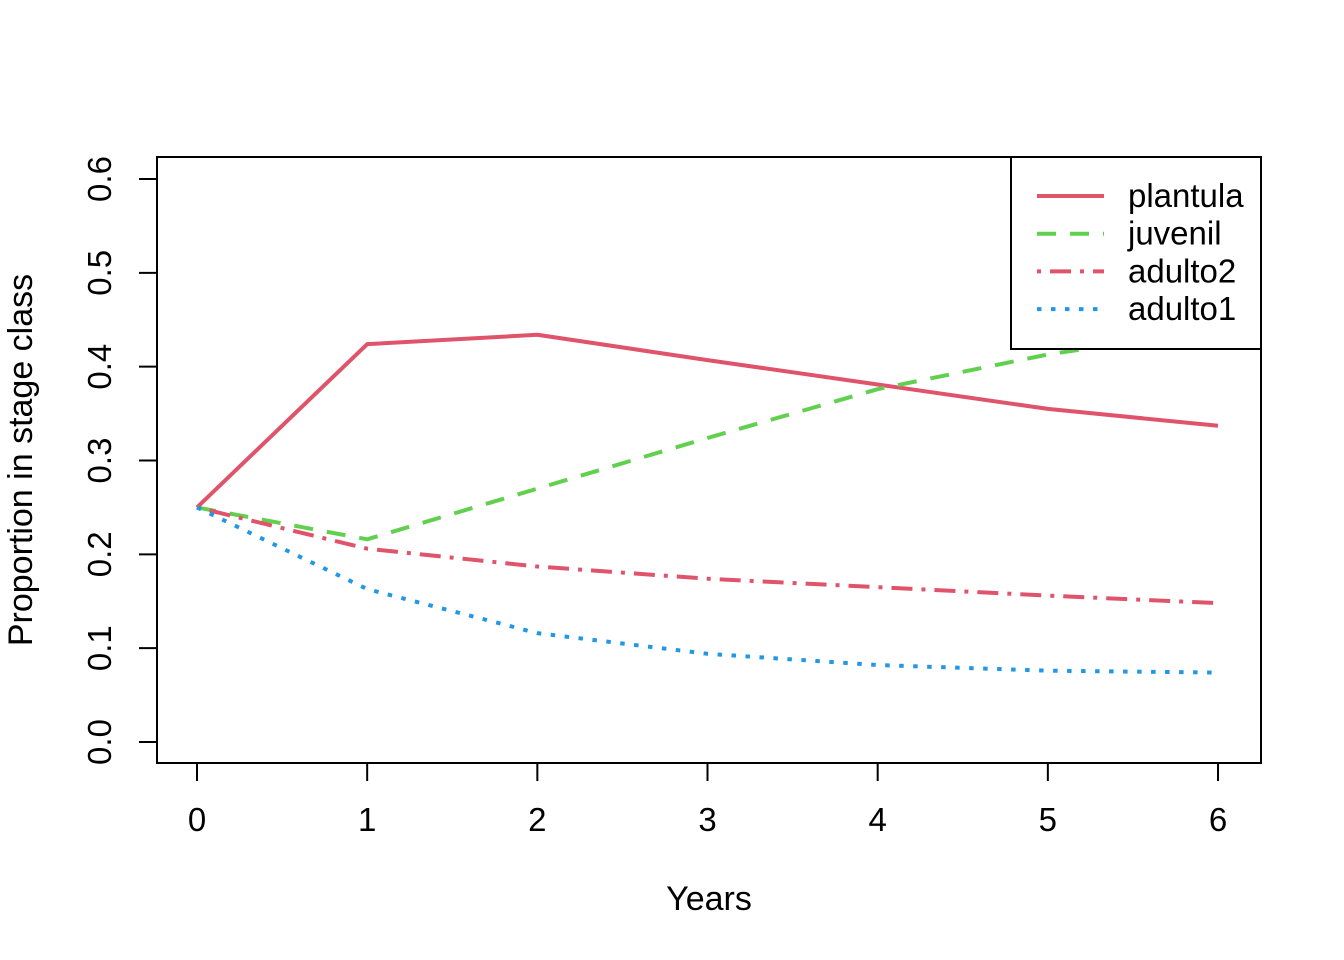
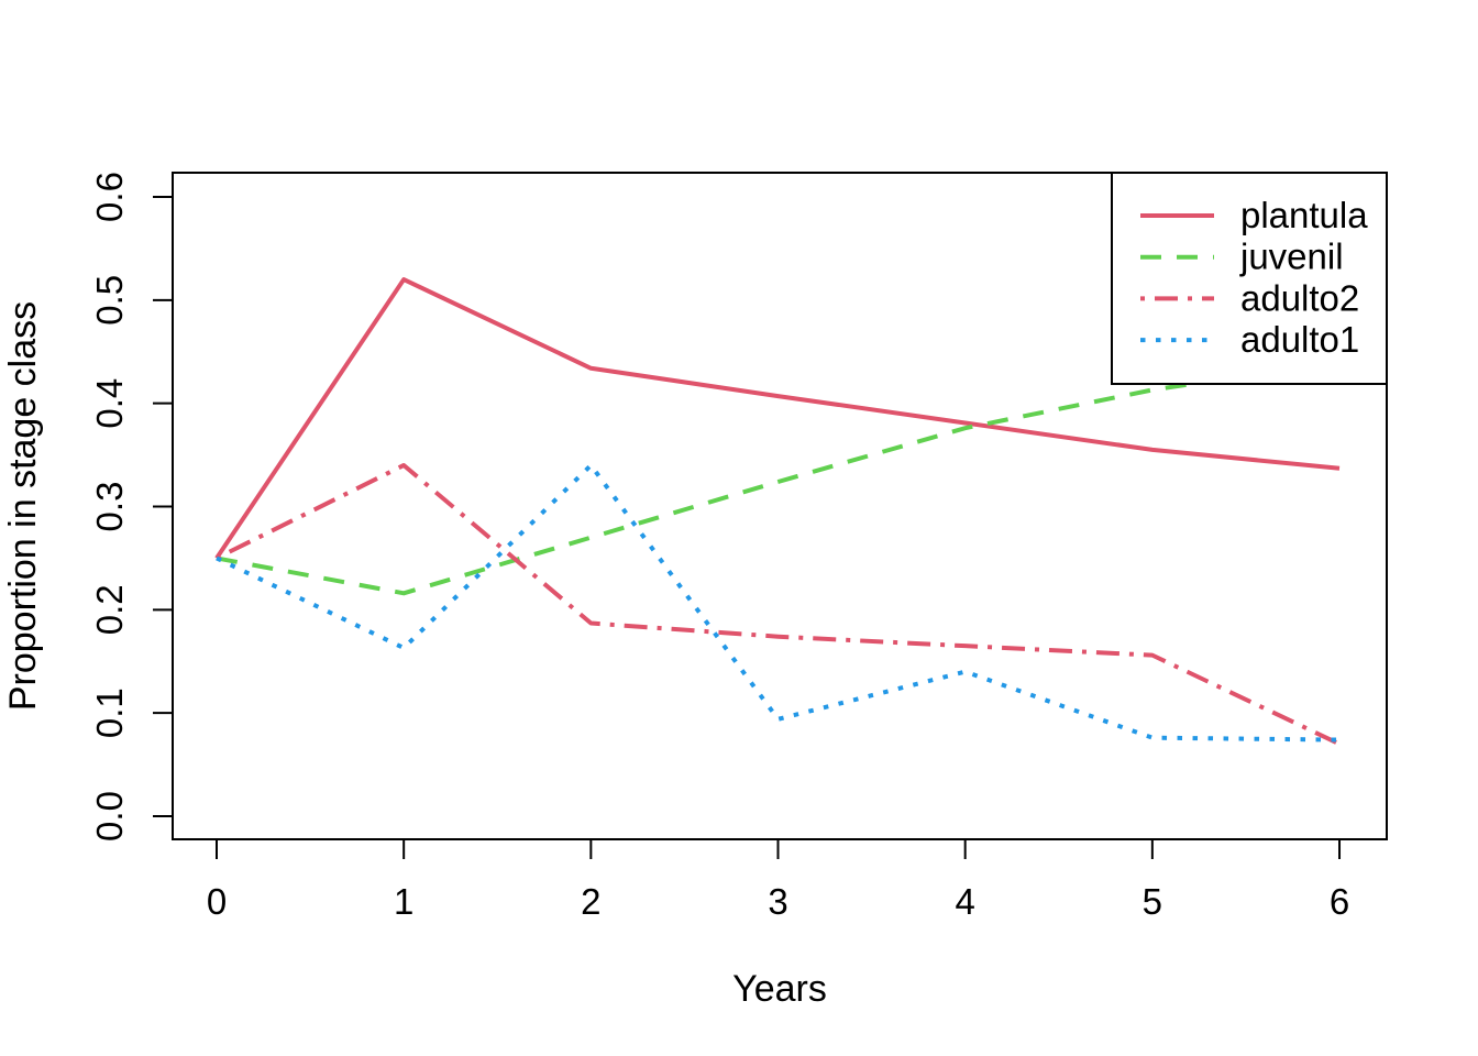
plantula/1: 0.42 -> 0.52
adulto2/1: 0.21 -> 0.34
adulto1/2: 0.12 -> 0.34
adulto1/4: 0.08 -> 0.14
adulto2/6: 0.15 -> 0.07
